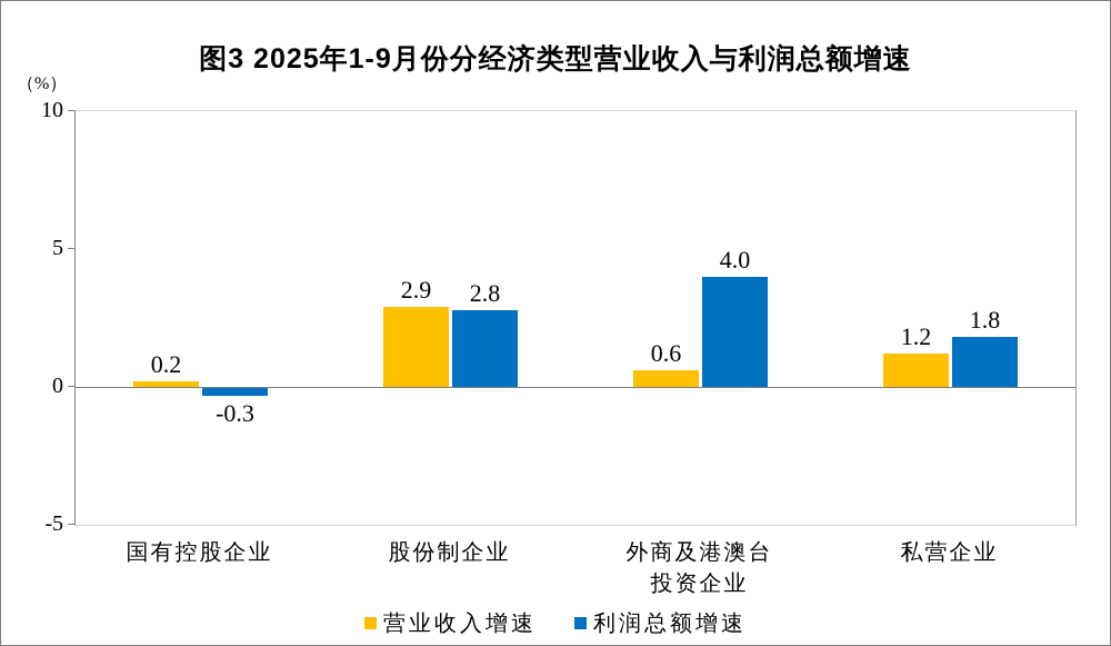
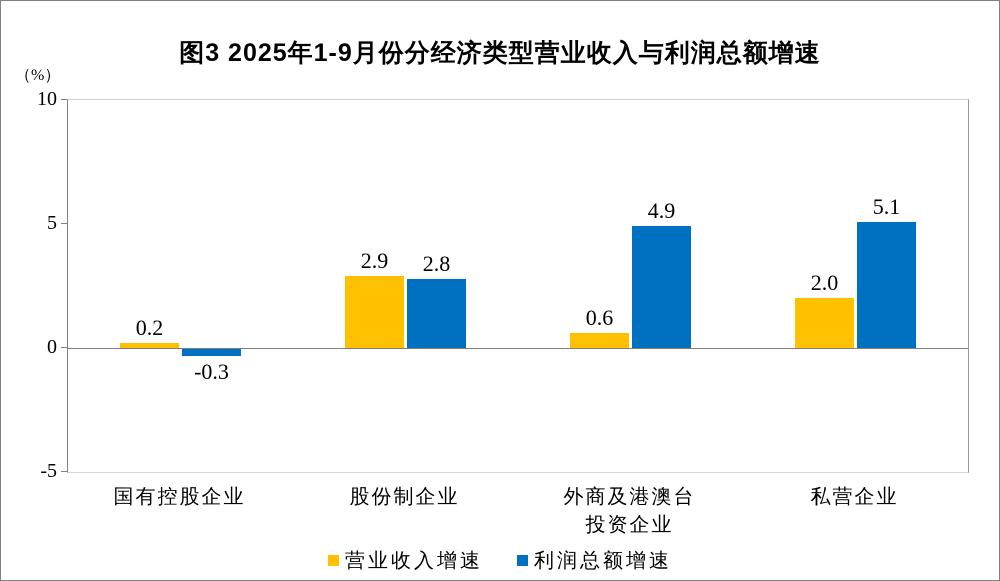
利润总额增速/外商及港澳台 投资企业: 4.0 -> 4.9
营业收入增速/私营企业: 1.2 -> 2.0
利润总额增速/私营企业: 1.8 -> 5.1
